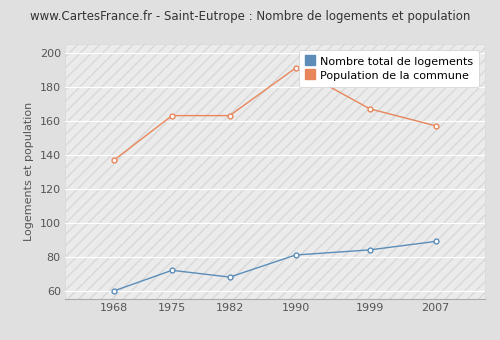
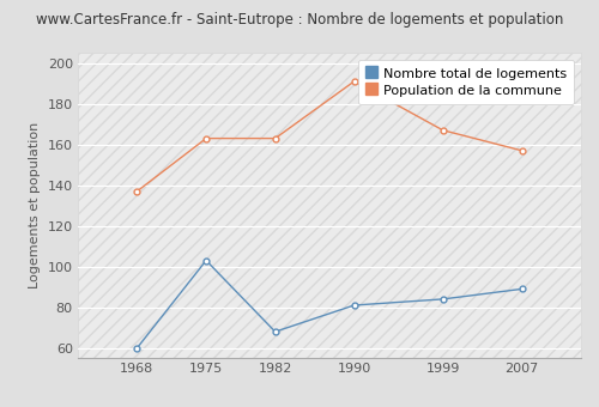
Nombre total de logements/1975: 72 -> 103
